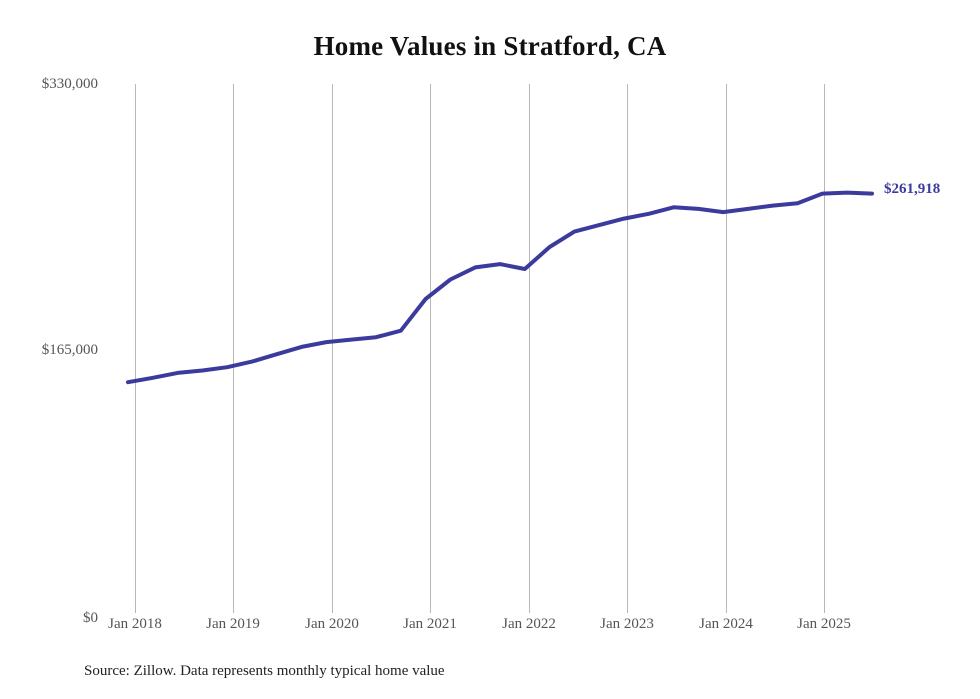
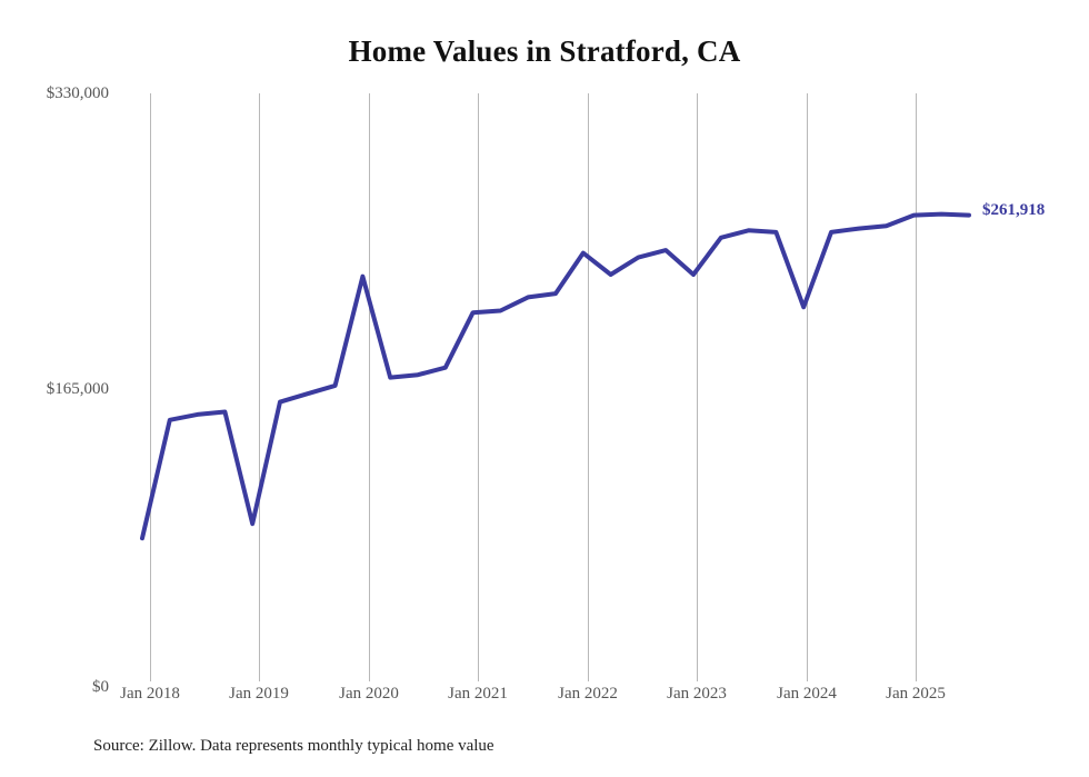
Jan 2018: $146000 -> $83000
Jan 2019: $155000 -> $91000
Jan 2020: $170000 -> $228000
Jan 2021: $197000 -> $208000
Jan 2022: $216000 -> $241000
Jan 2023: $246000 -> $229000
Jan 2024: $250000 -> $211000
